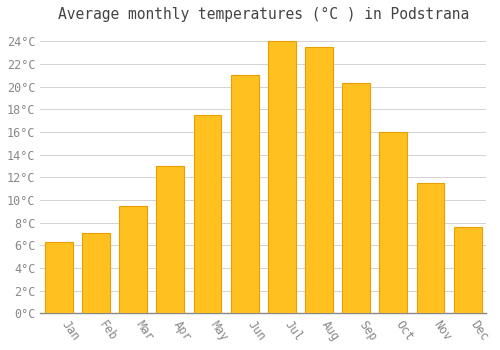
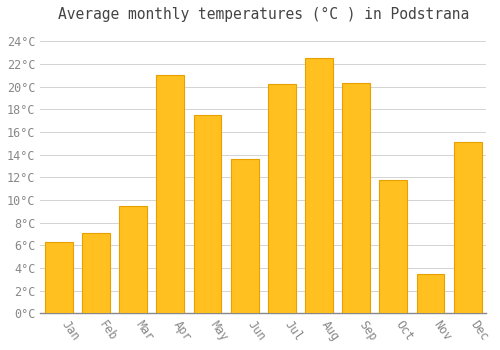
Apr: 13.0°C -> 21.0°C
Jun: 21.0°C -> 13.6°C
Jul: 24.0°C -> 20.2°C
Aug: 23.5°C -> 22.5°C
Oct: 16.0°C -> 11.8°C
Nov: 11.5°C -> 3.5°C
Dec: 7.6°C -> 15.1°C
